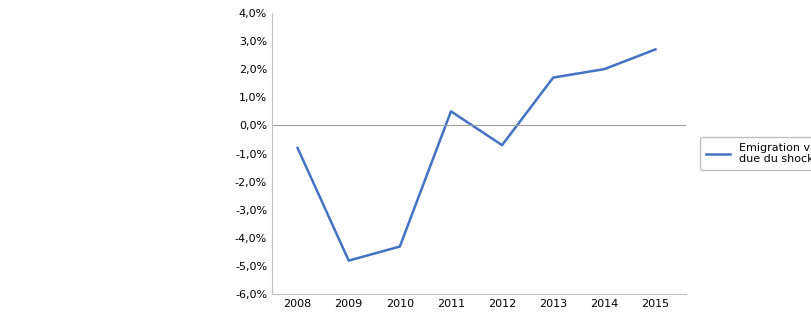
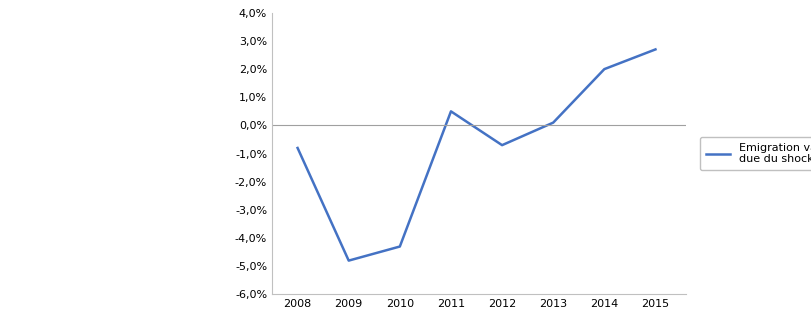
2013: 1,7% -> 0,1%
